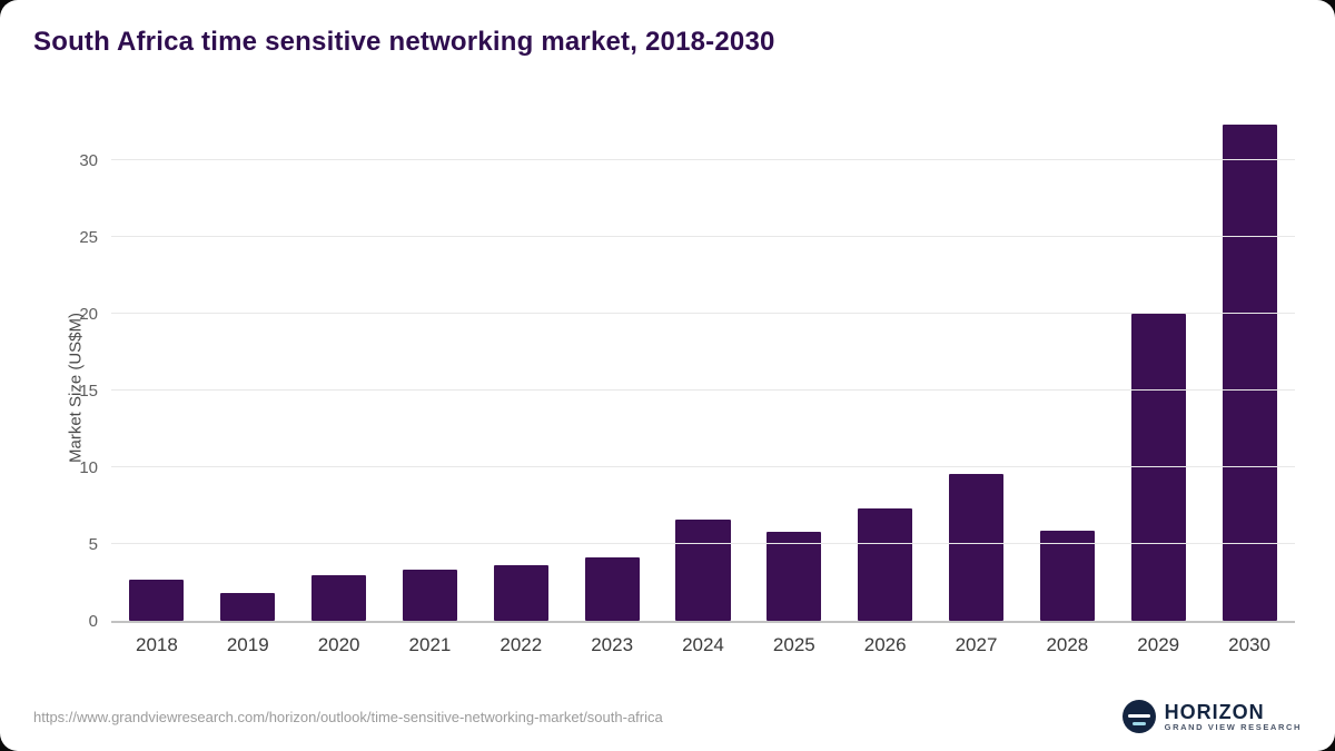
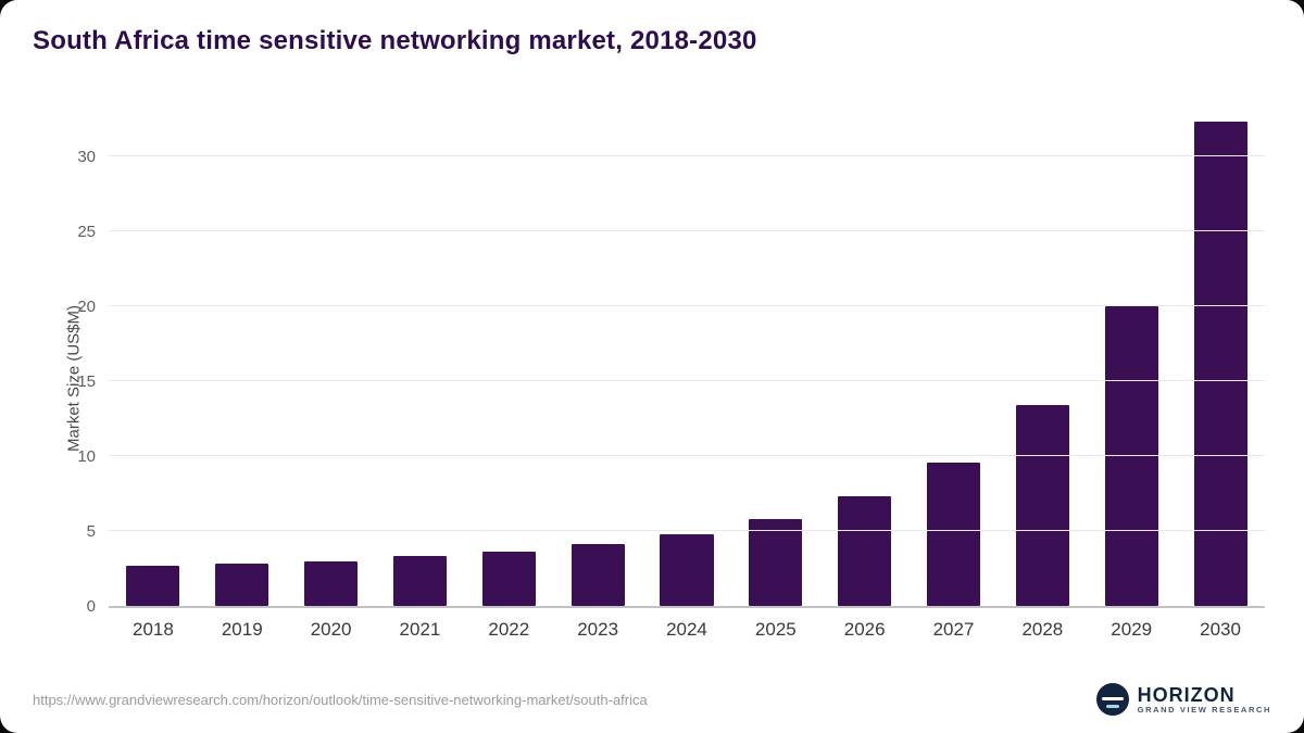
2019: 1.8 -> 2.8
2024: 6.6 -> 4.8
2028: 5.9 -> 13.4
